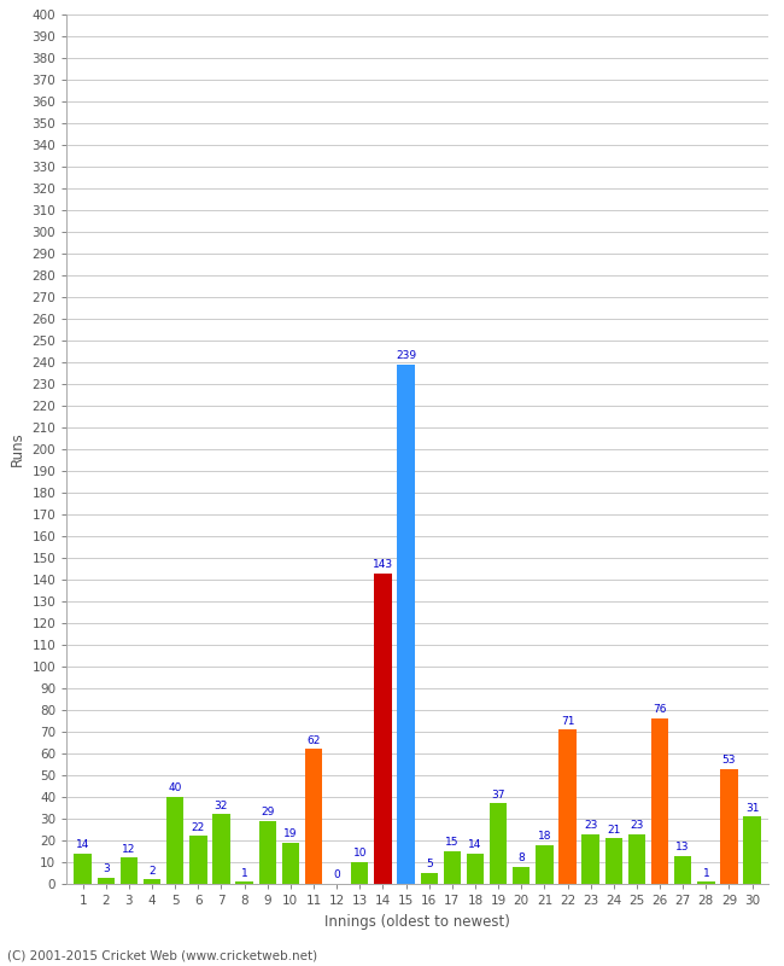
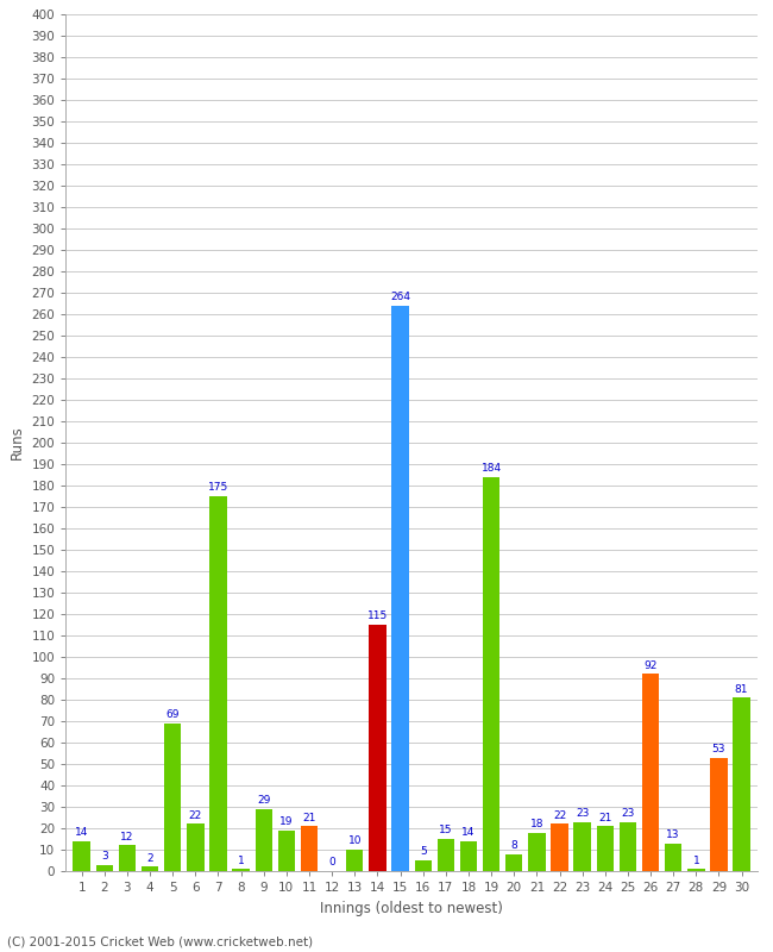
5: 40 -> 69
7: 32 -> 175
11: 62 -> 21
14: 143 -> 115
15: 239 -> 264
19: 37 -> 184
22: 71 -> 22
26: 76 -> 92
30: 31 -> 81
